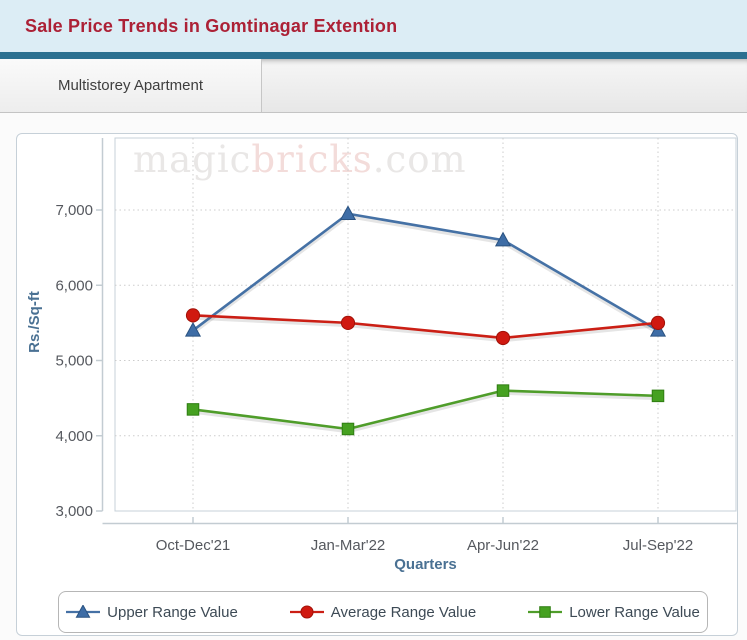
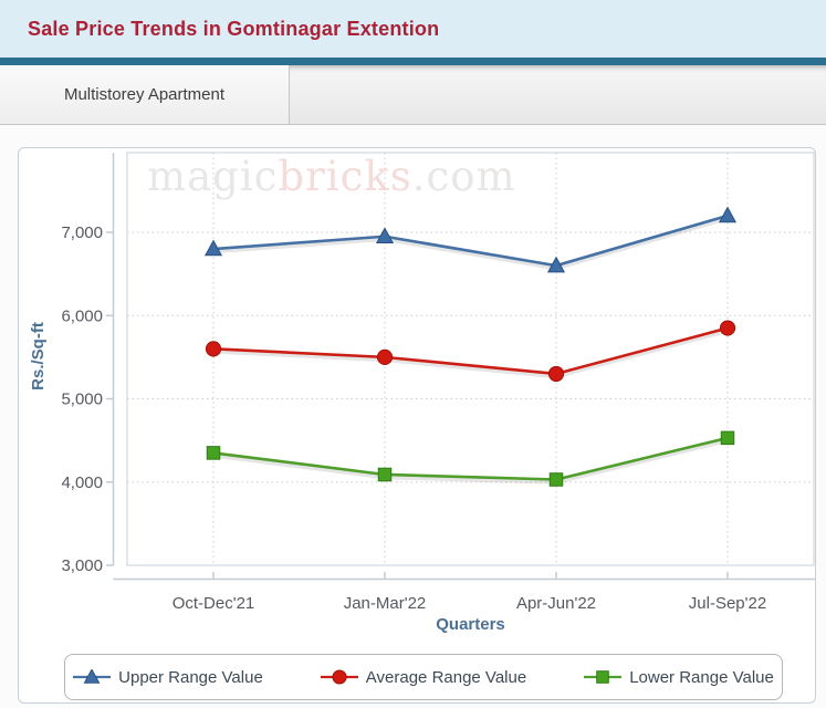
Upper Range Value/Oct-Dec'21: 5400 -> 6800
Lower Range Value/Apr-Jun'22: 4600 -> 4000
Upper Range Value/Jul-Sep'22: 5400 -> 7200
Average Range Value/Jul-Sep'22: 5500 -> 5800
